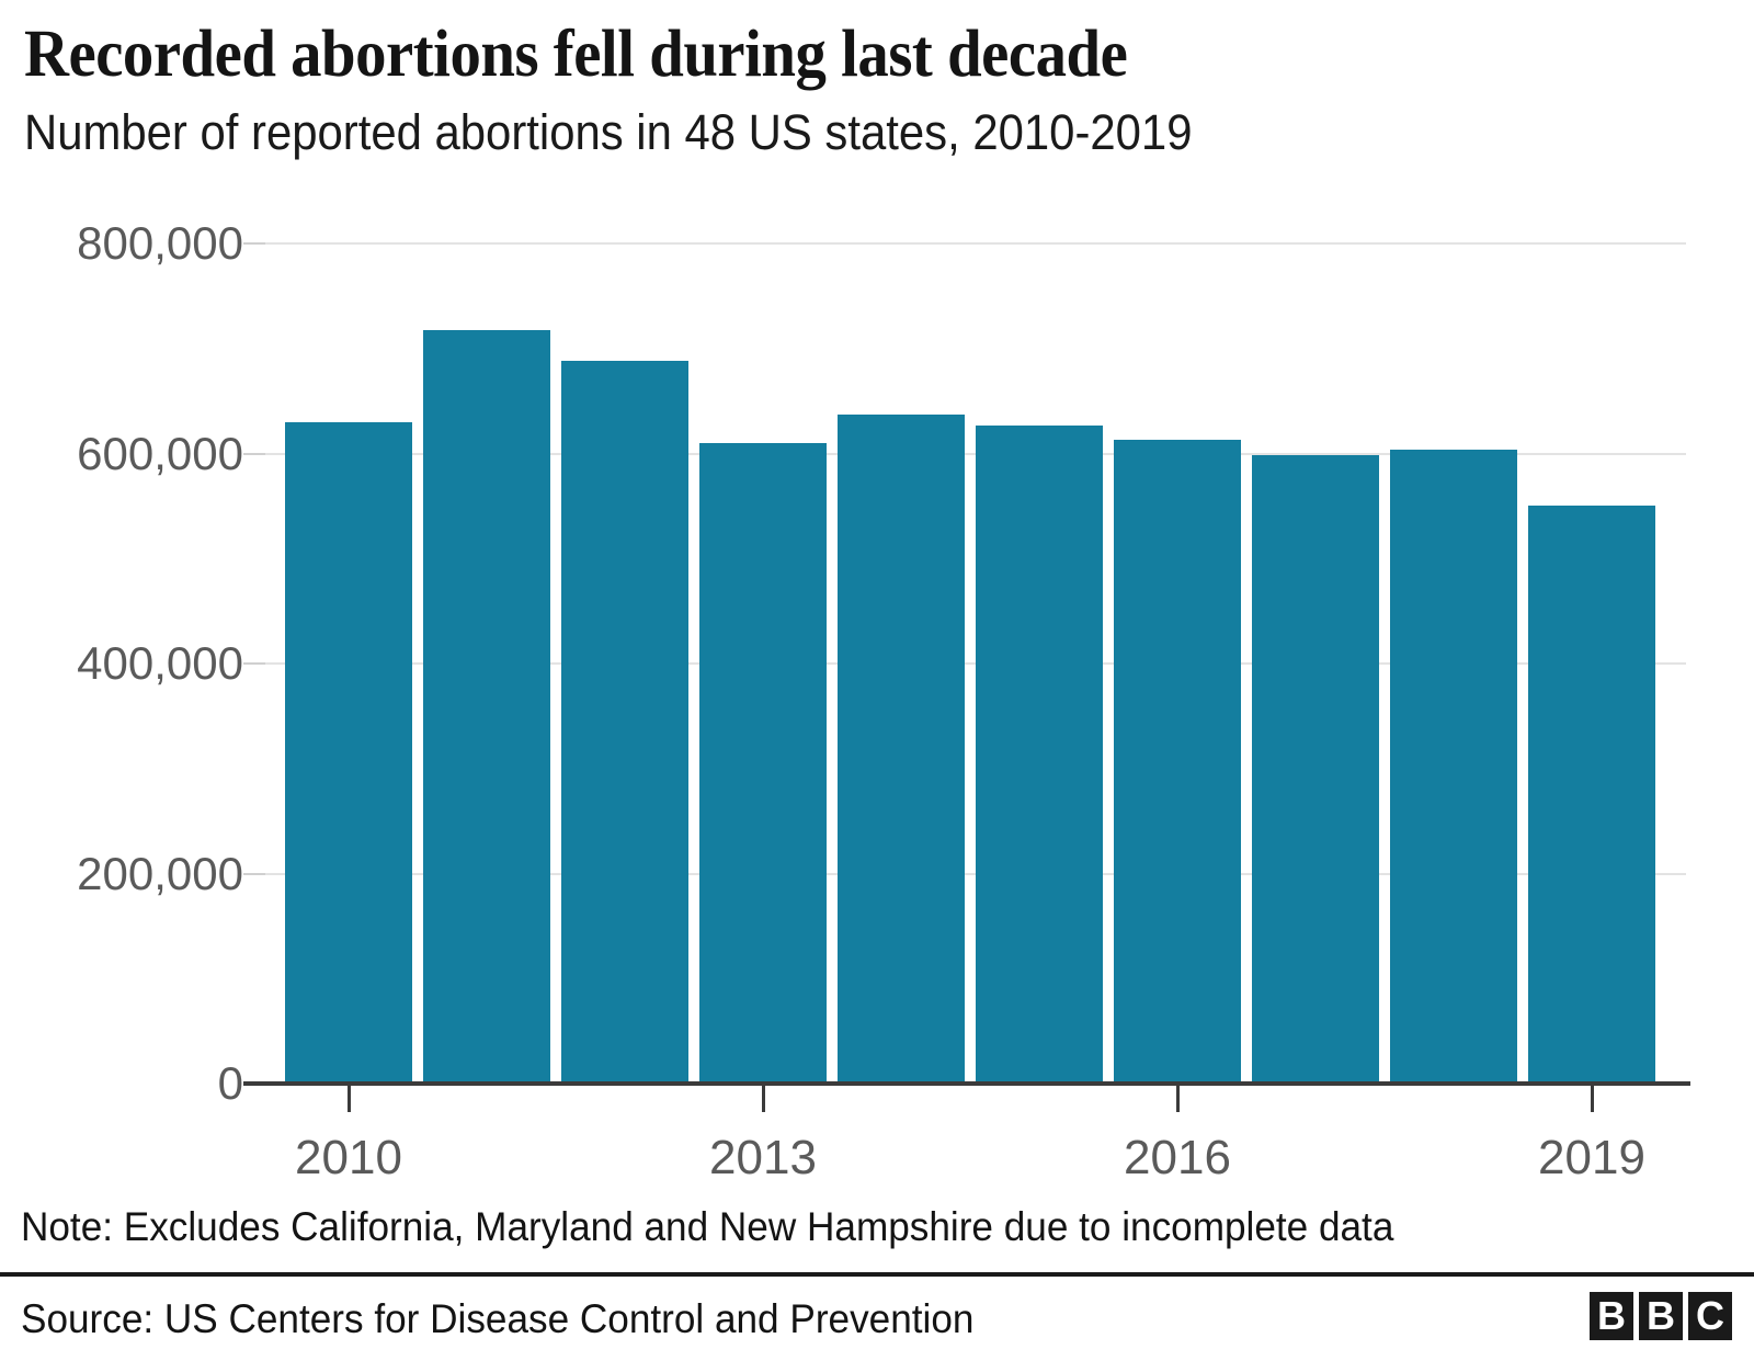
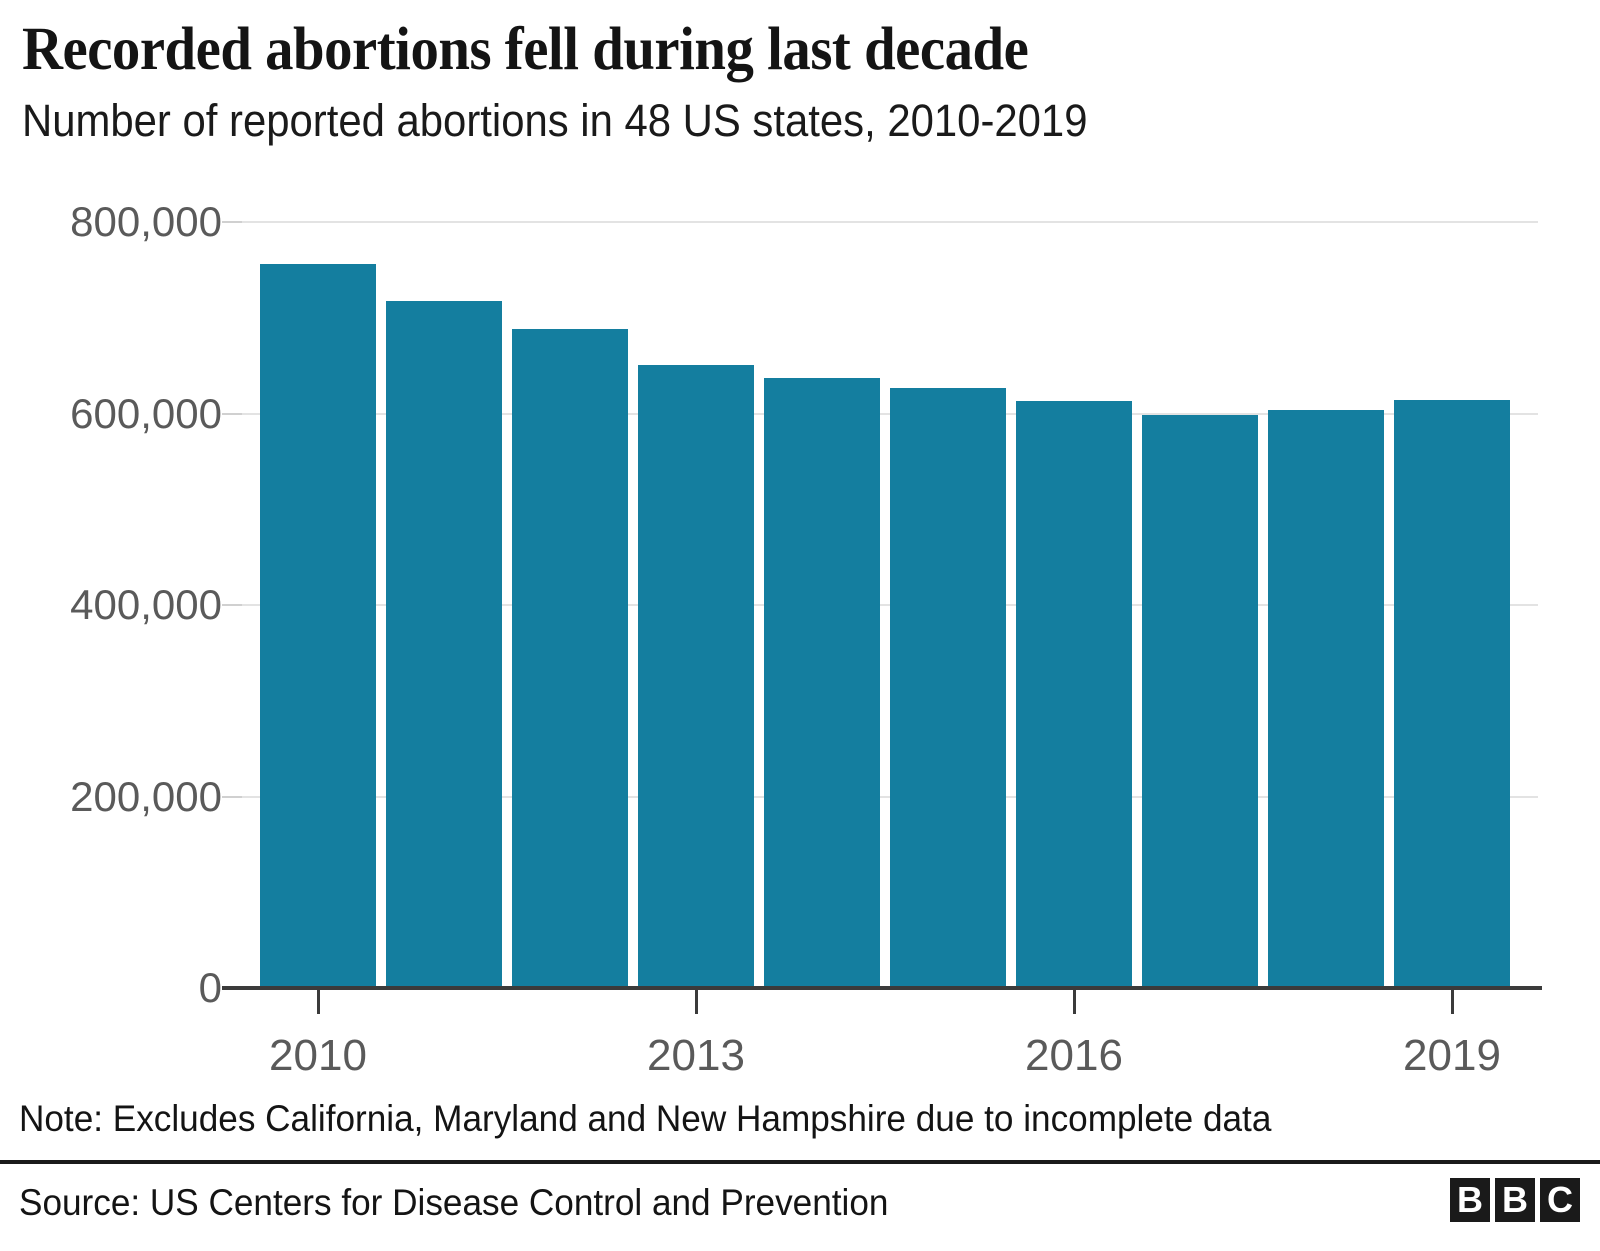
2010: 630000 -> 760000
2013: 610000 -> 650000
2019: 550000 -> 610000
